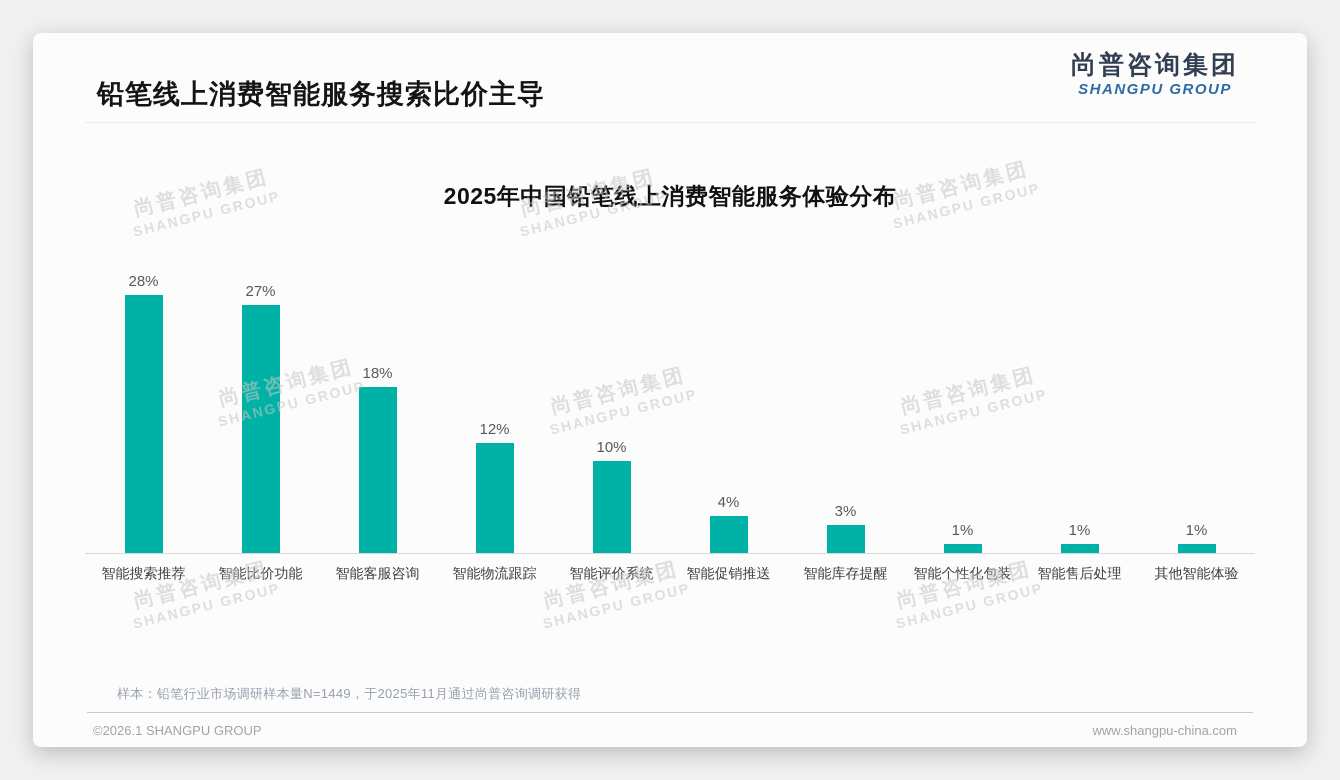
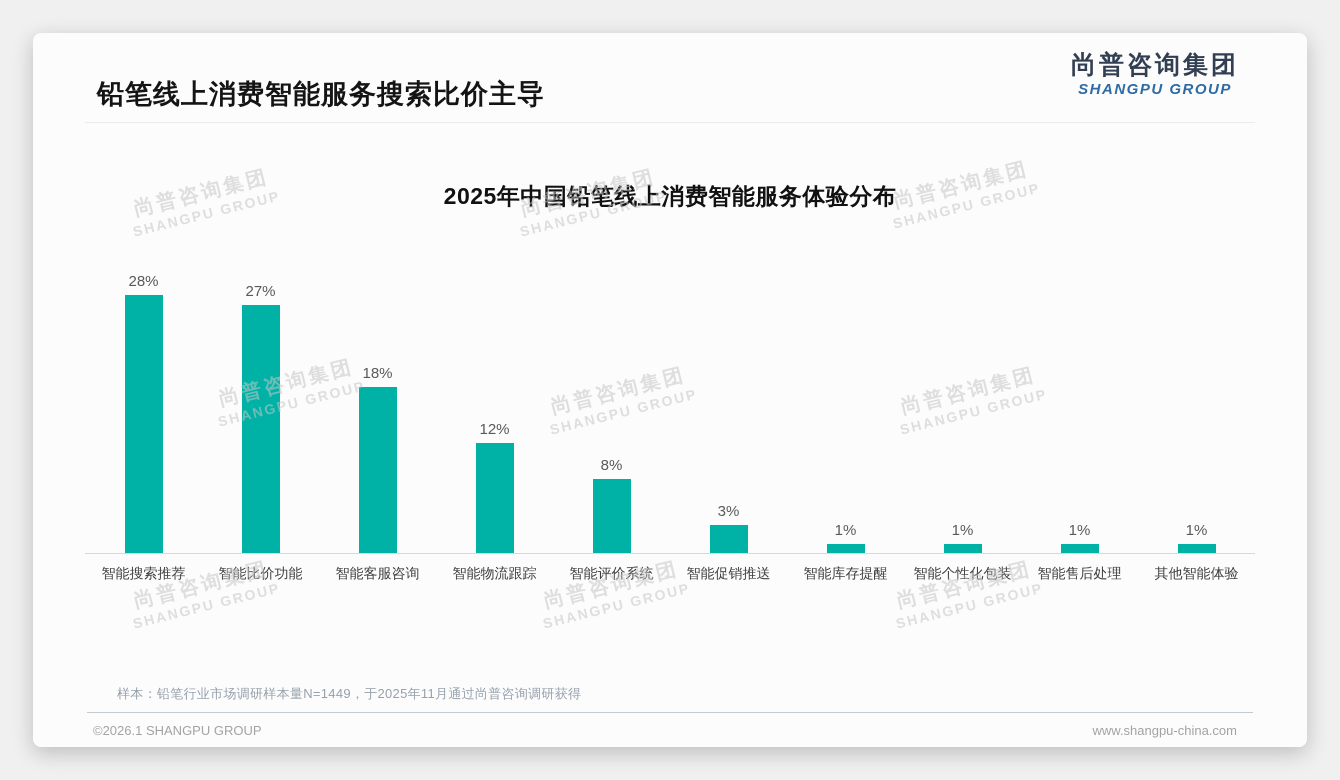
智能评价系统: 10% -> 8%
智能促销推送: 4% -> 3%
智能库存提醒: 3% -> 1%
